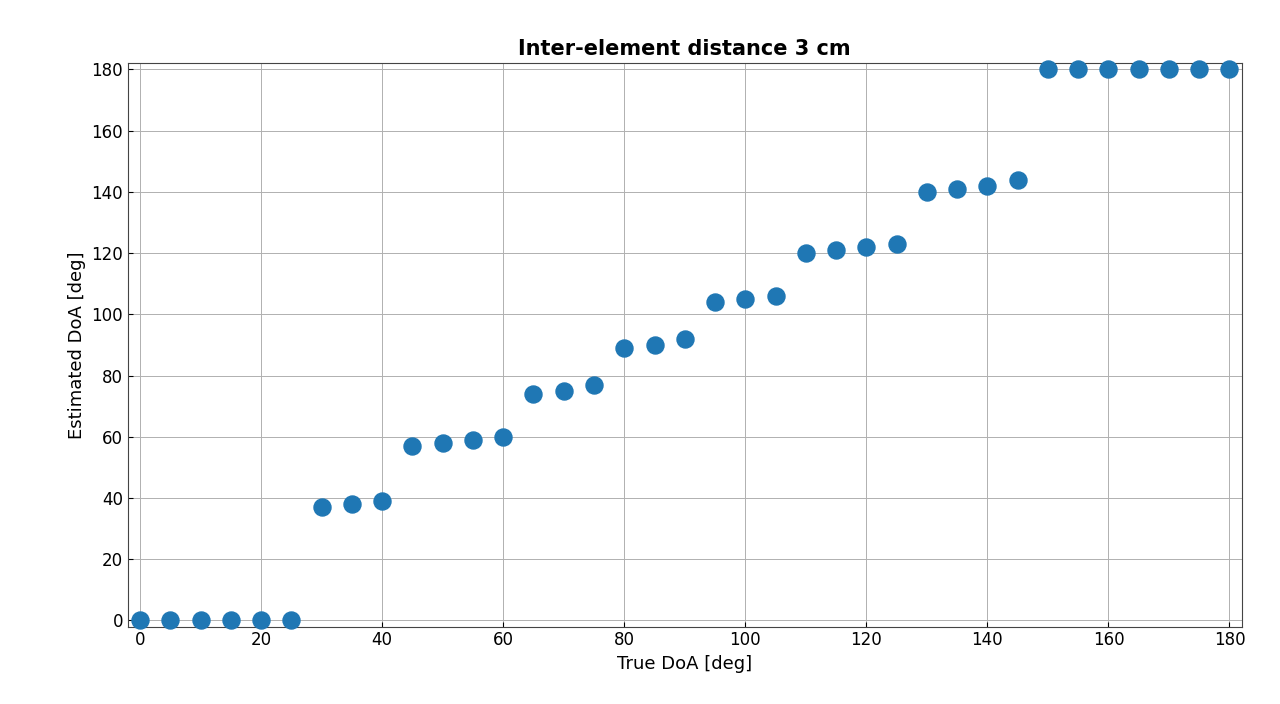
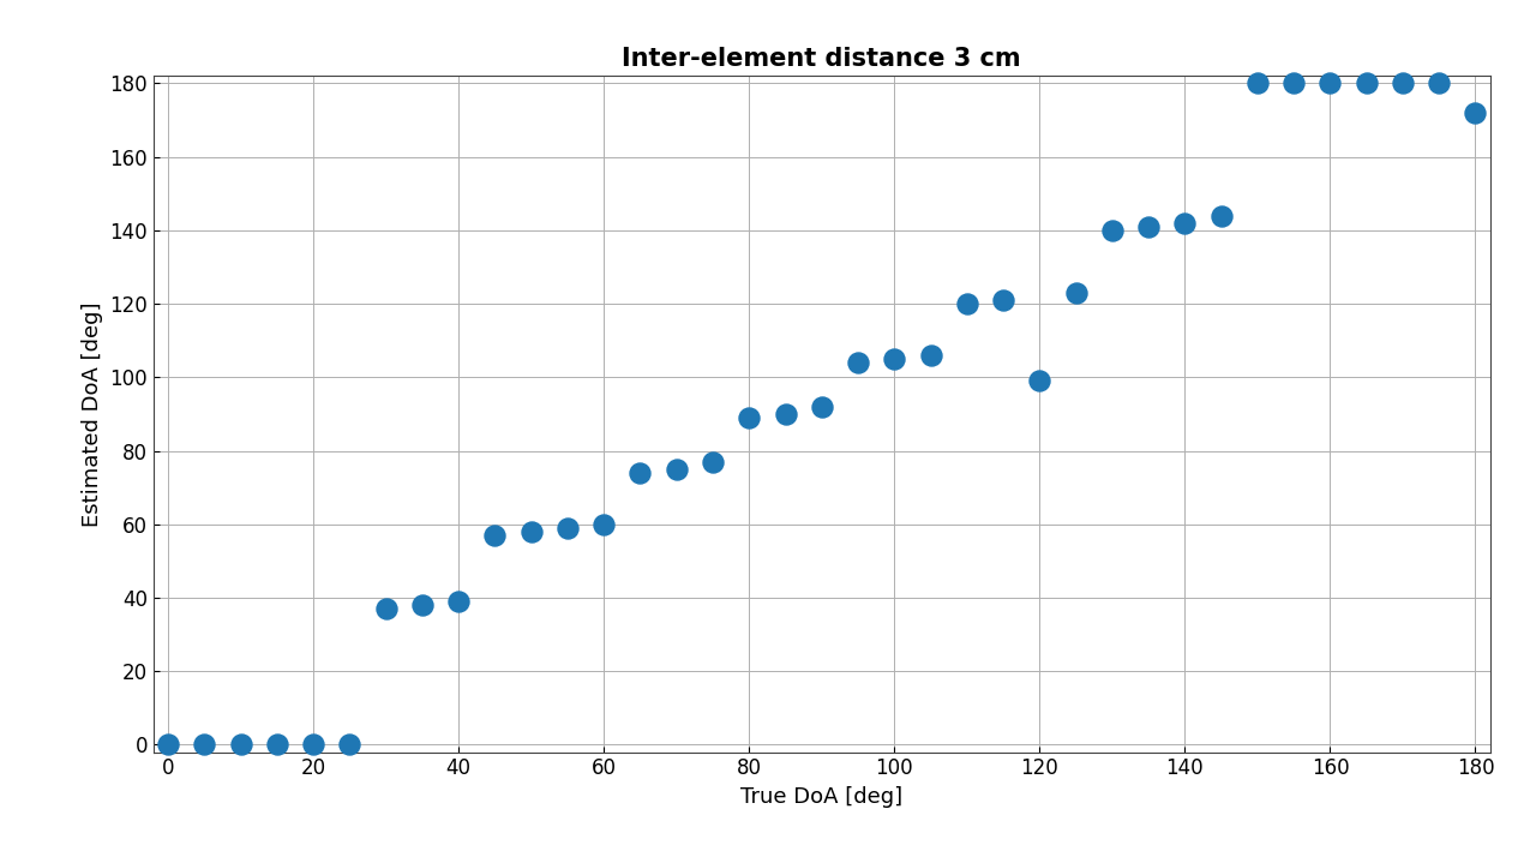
120: 122 -> 99
180: 180 -> 172
